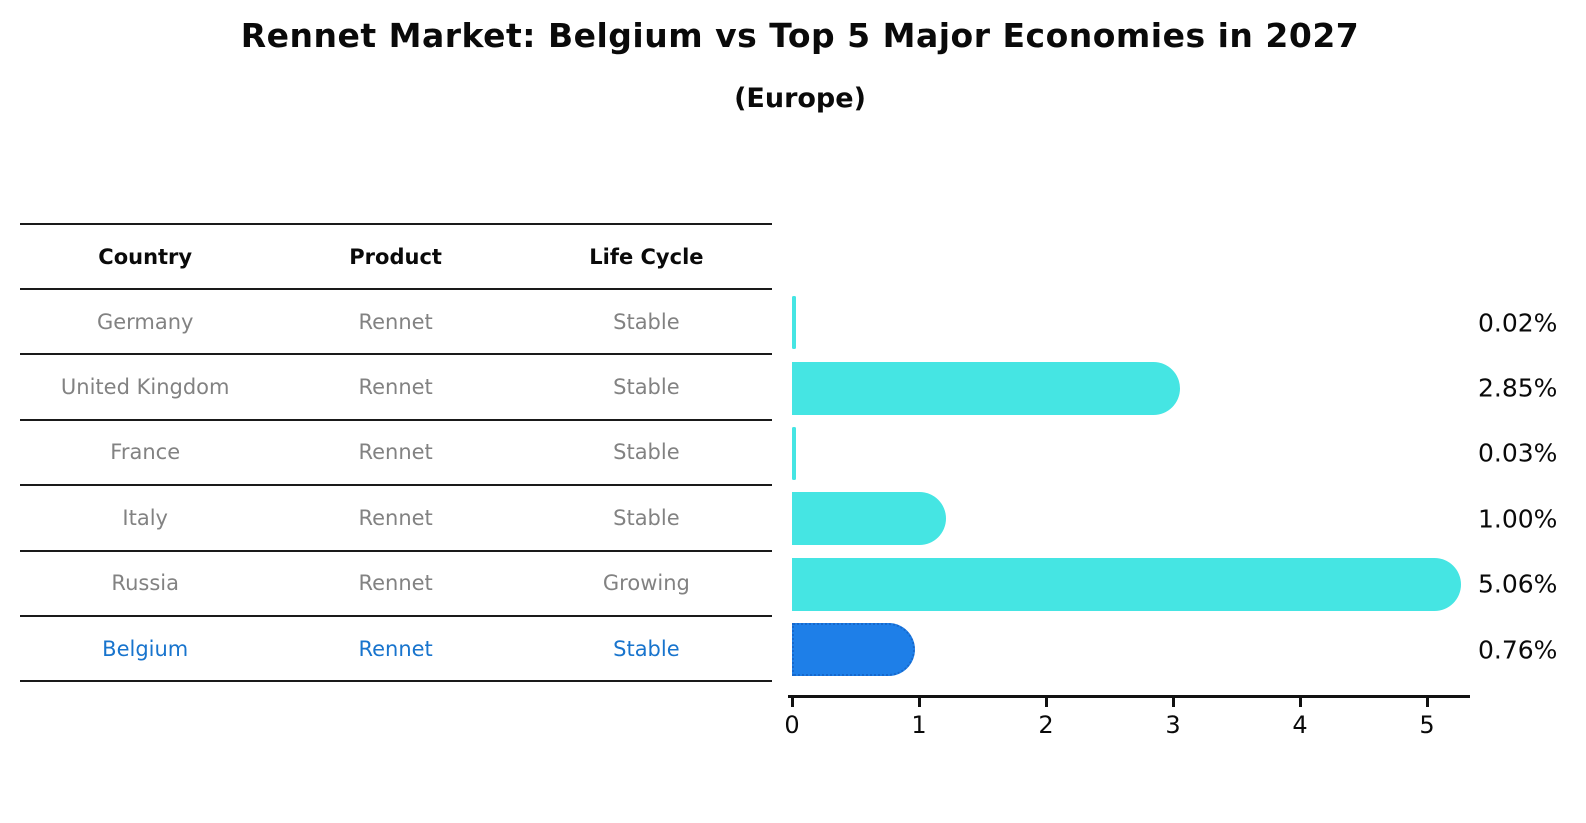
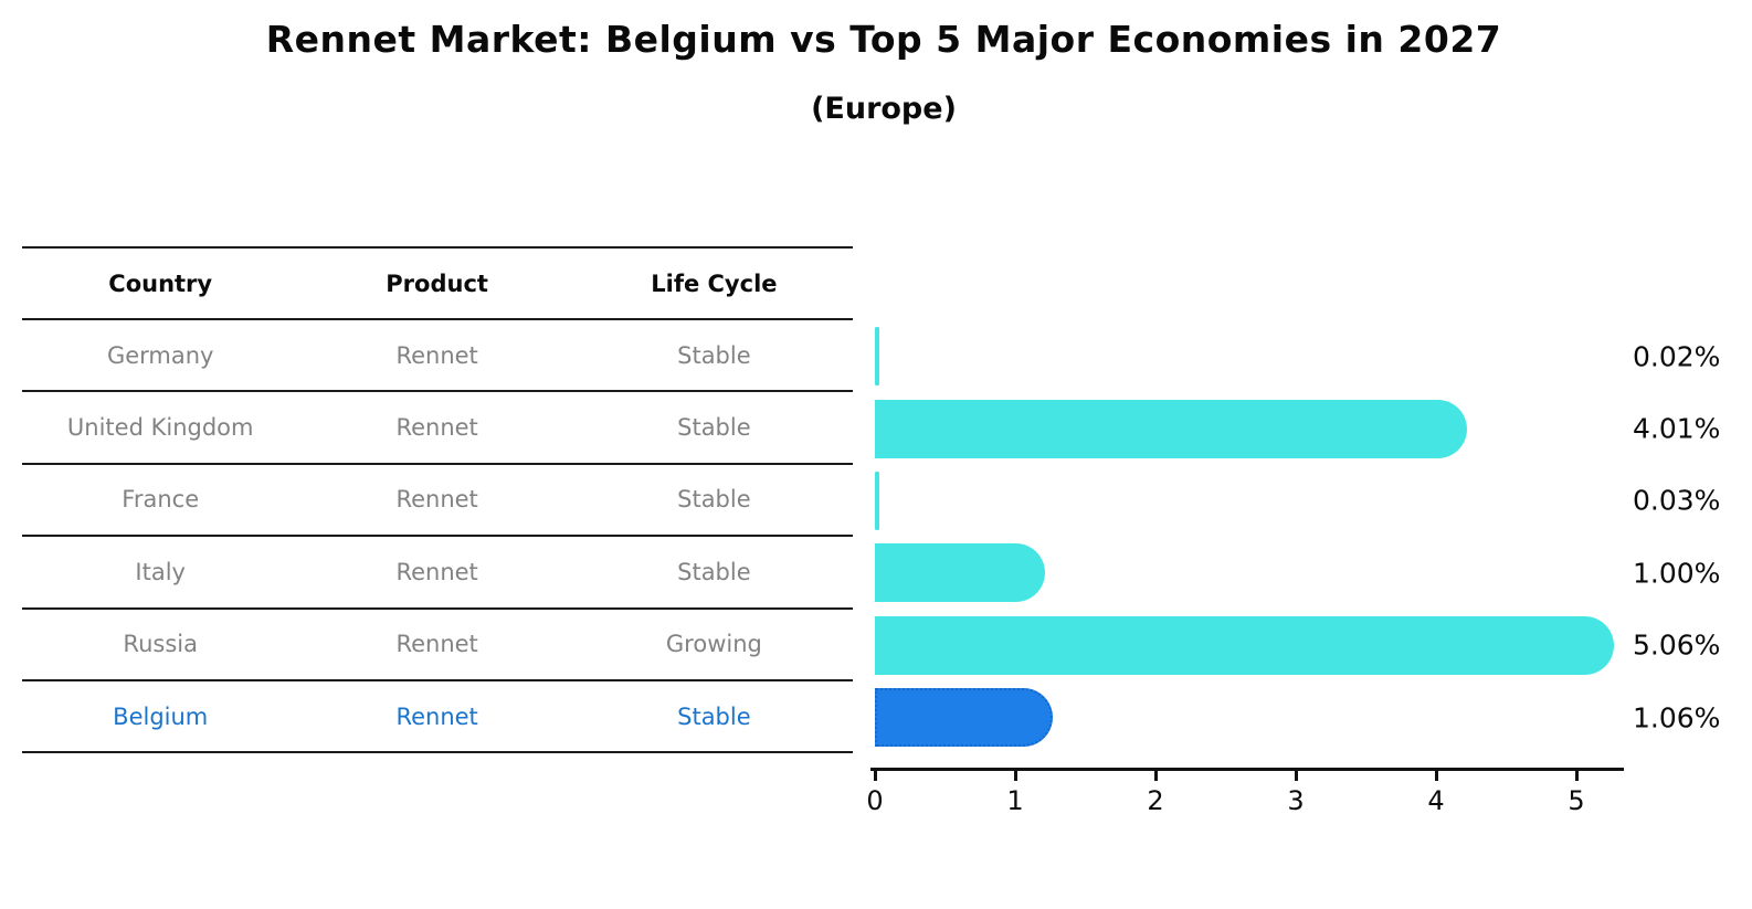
United Kingdom: 2.85% -> 4.01%
Belgium: 0.76% -> 1.06%
